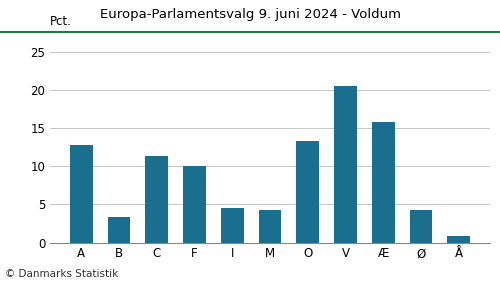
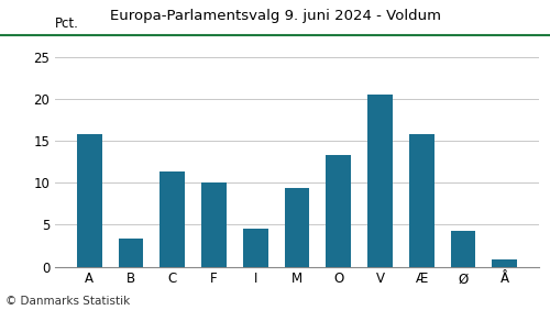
A: 12.8 -> 15.8
M: 4.2 -> 9.4
